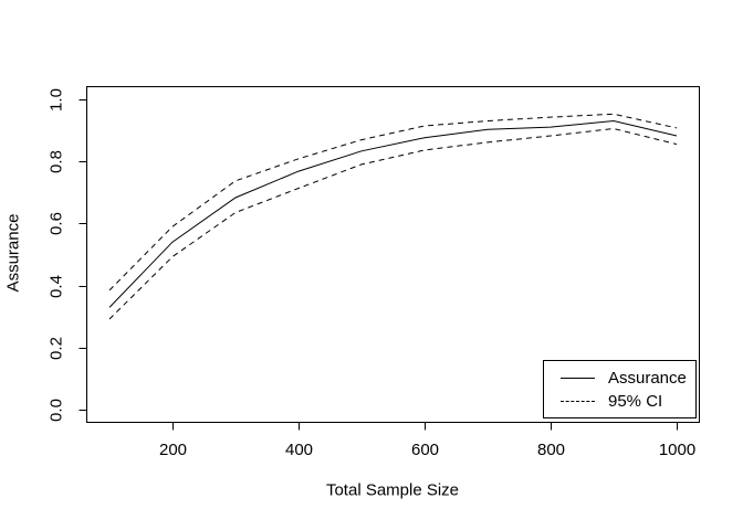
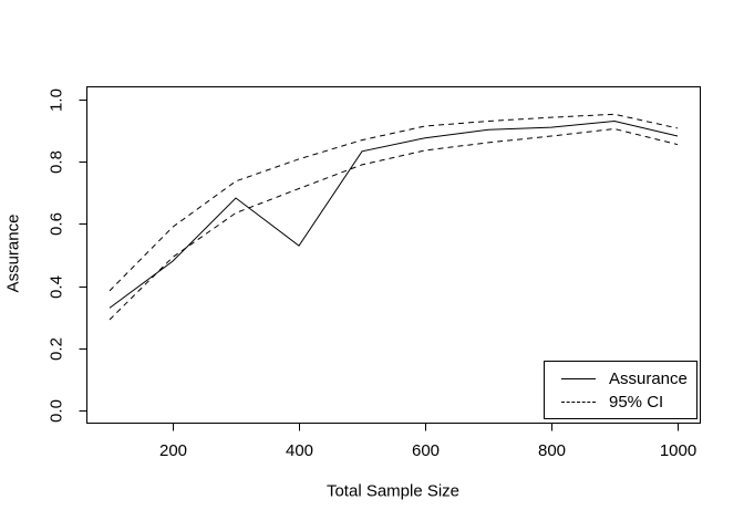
Assurance/200: 0.54 -> 0.48
Assurance/400: 0.77 -> 0.53
